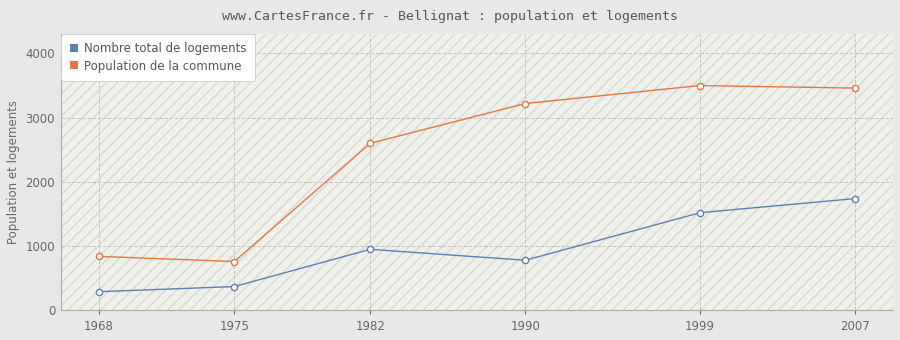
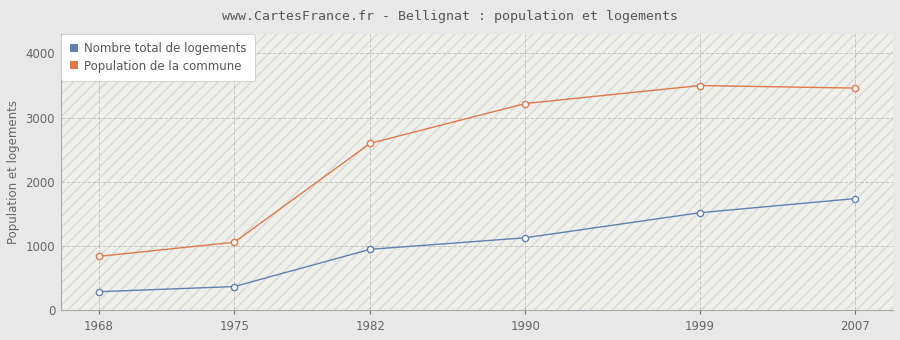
Population de la commune/1975: 760 -> 1060
Nombre total de logements/1990: 780 -> 1130
